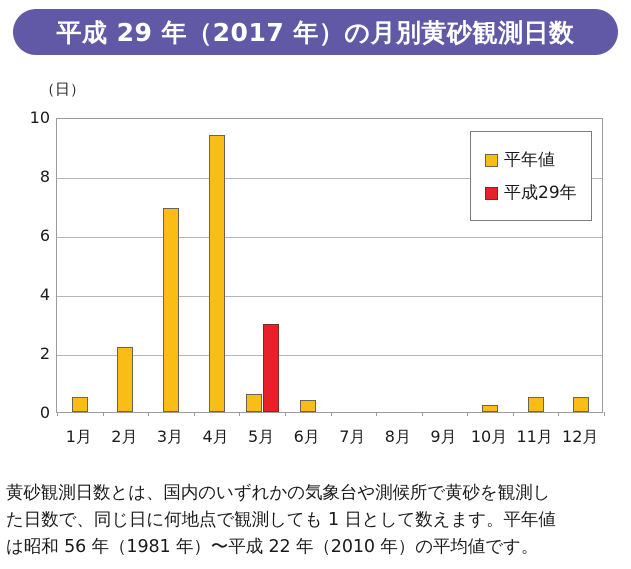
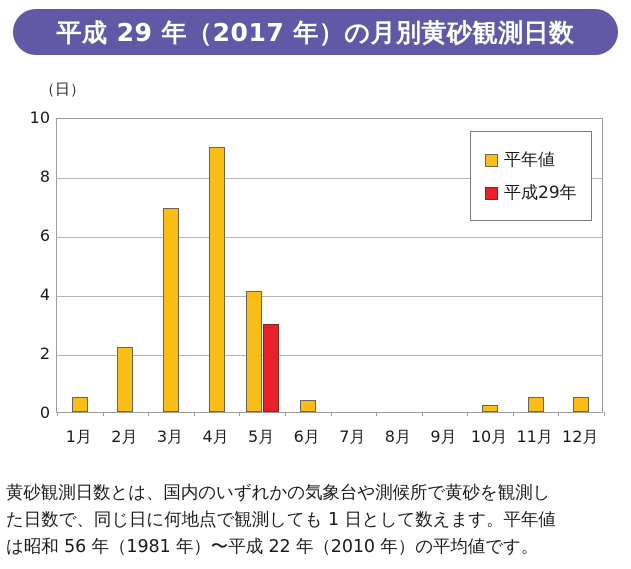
平年値/4月: 9.4 -> 9.0
平年値/5月: 0.6 -> 4.1
